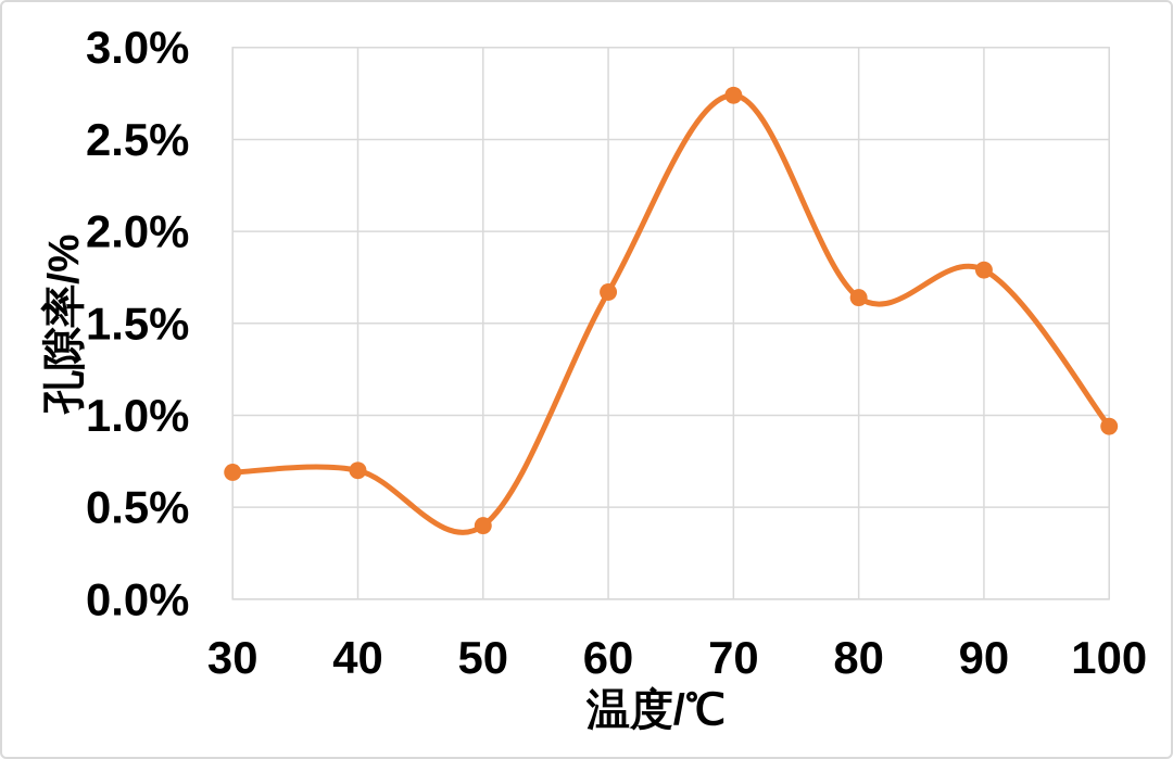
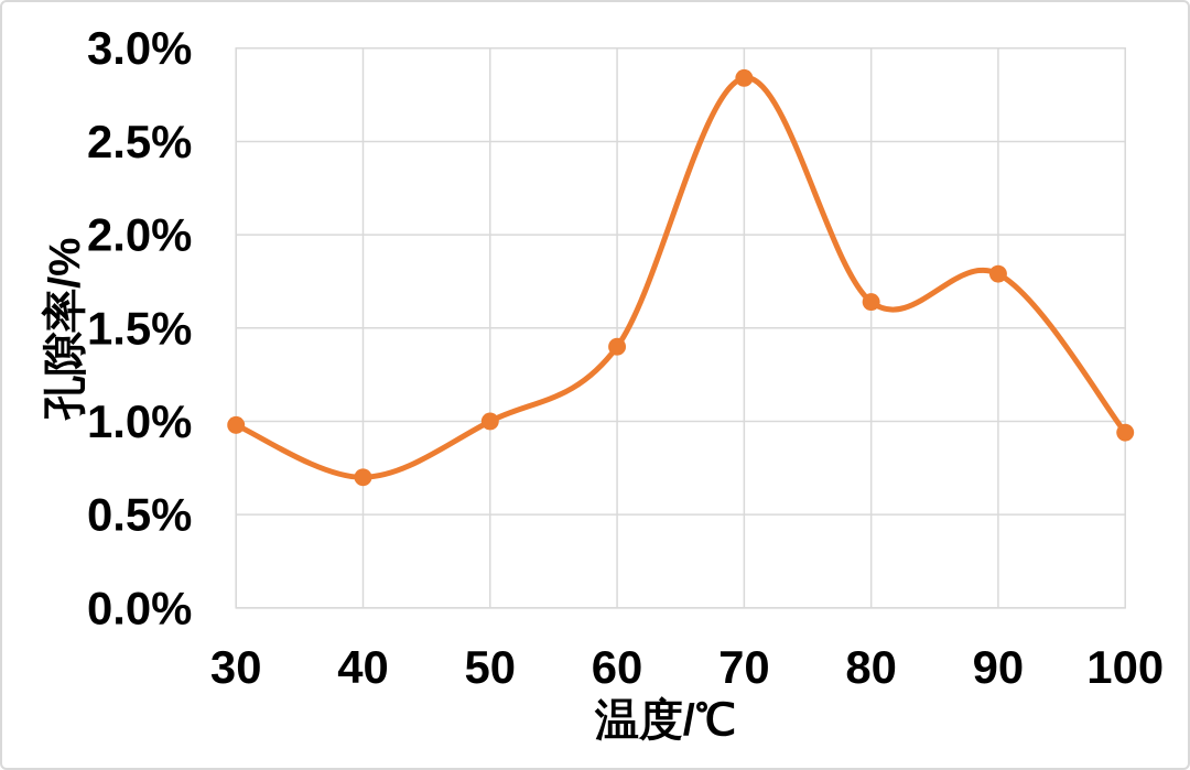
30: 0.69% -> 0.98%
50: 0.40% -> 1.00%
60: 1.67% -> 1.40%
70: 2.74% -> 2.84%
